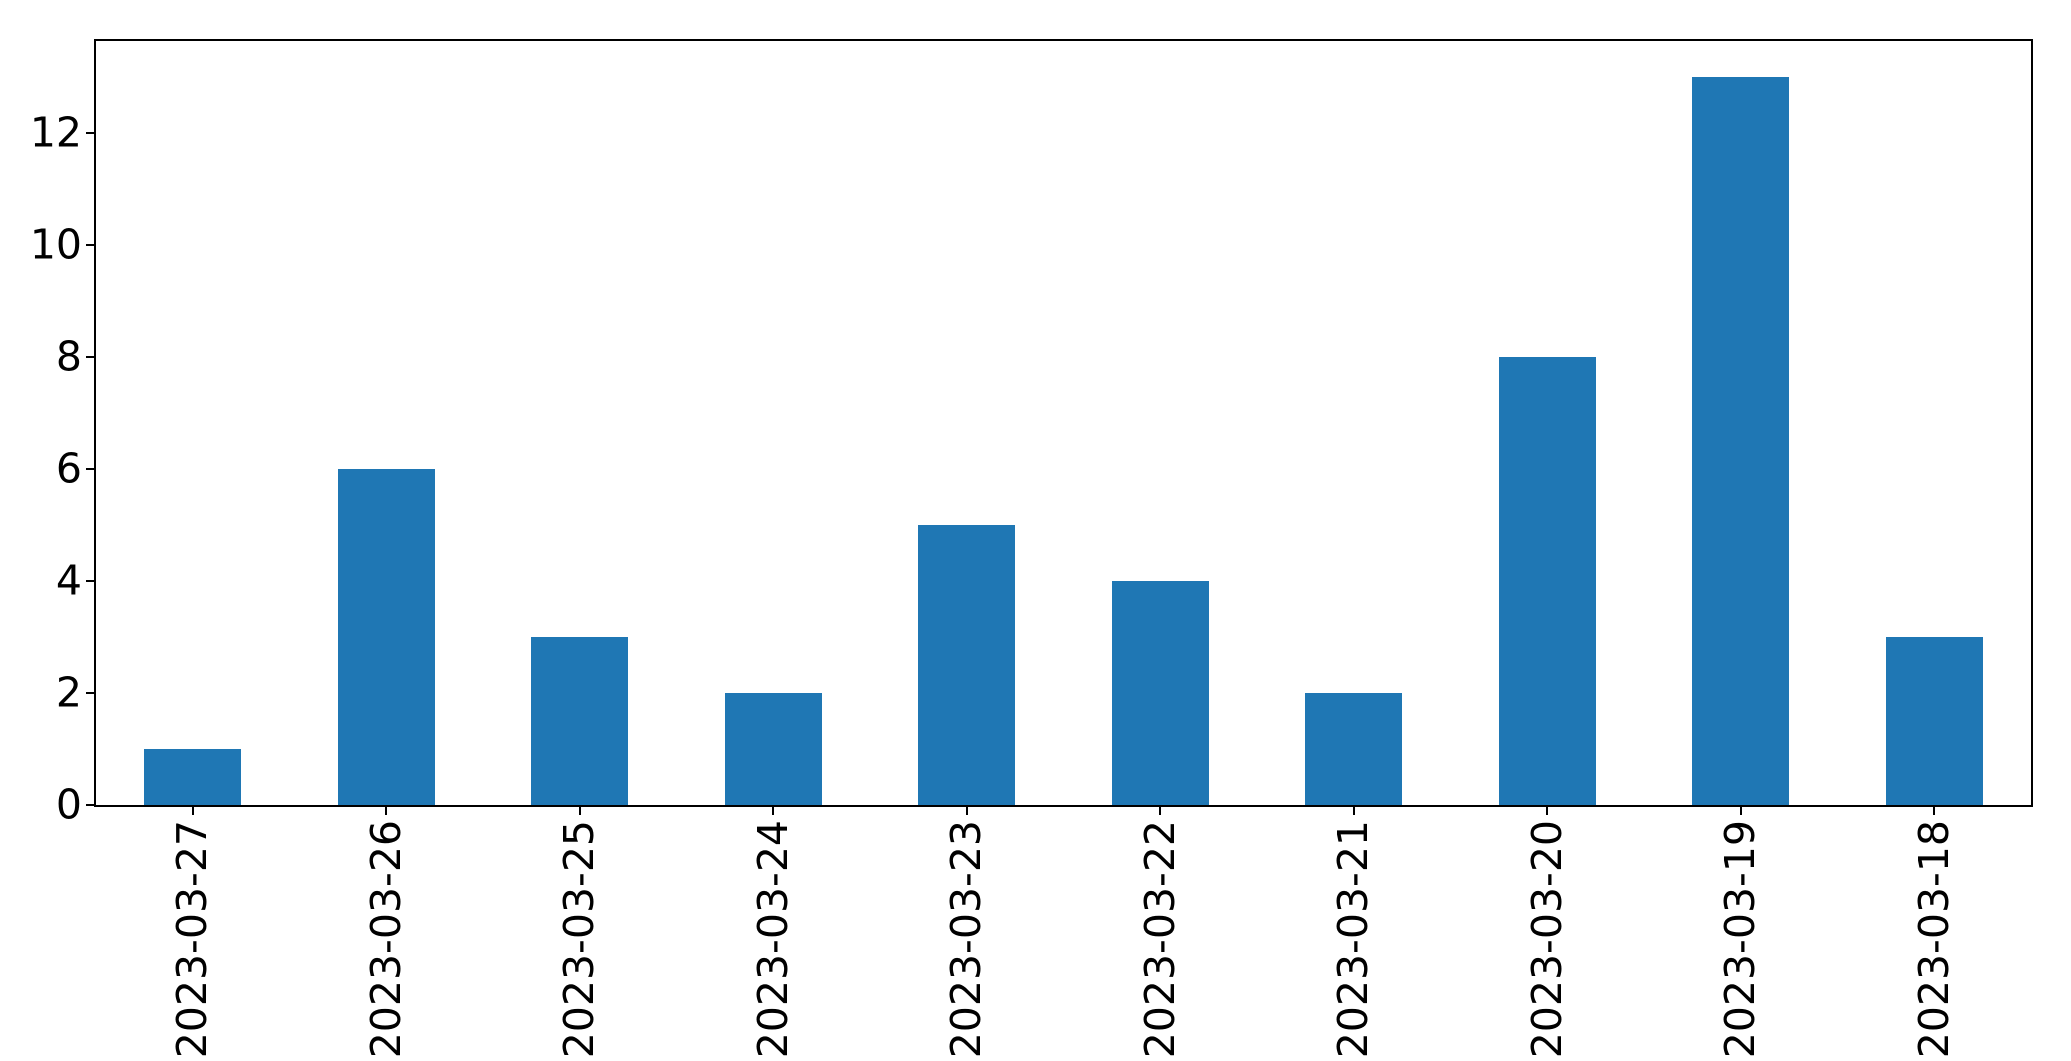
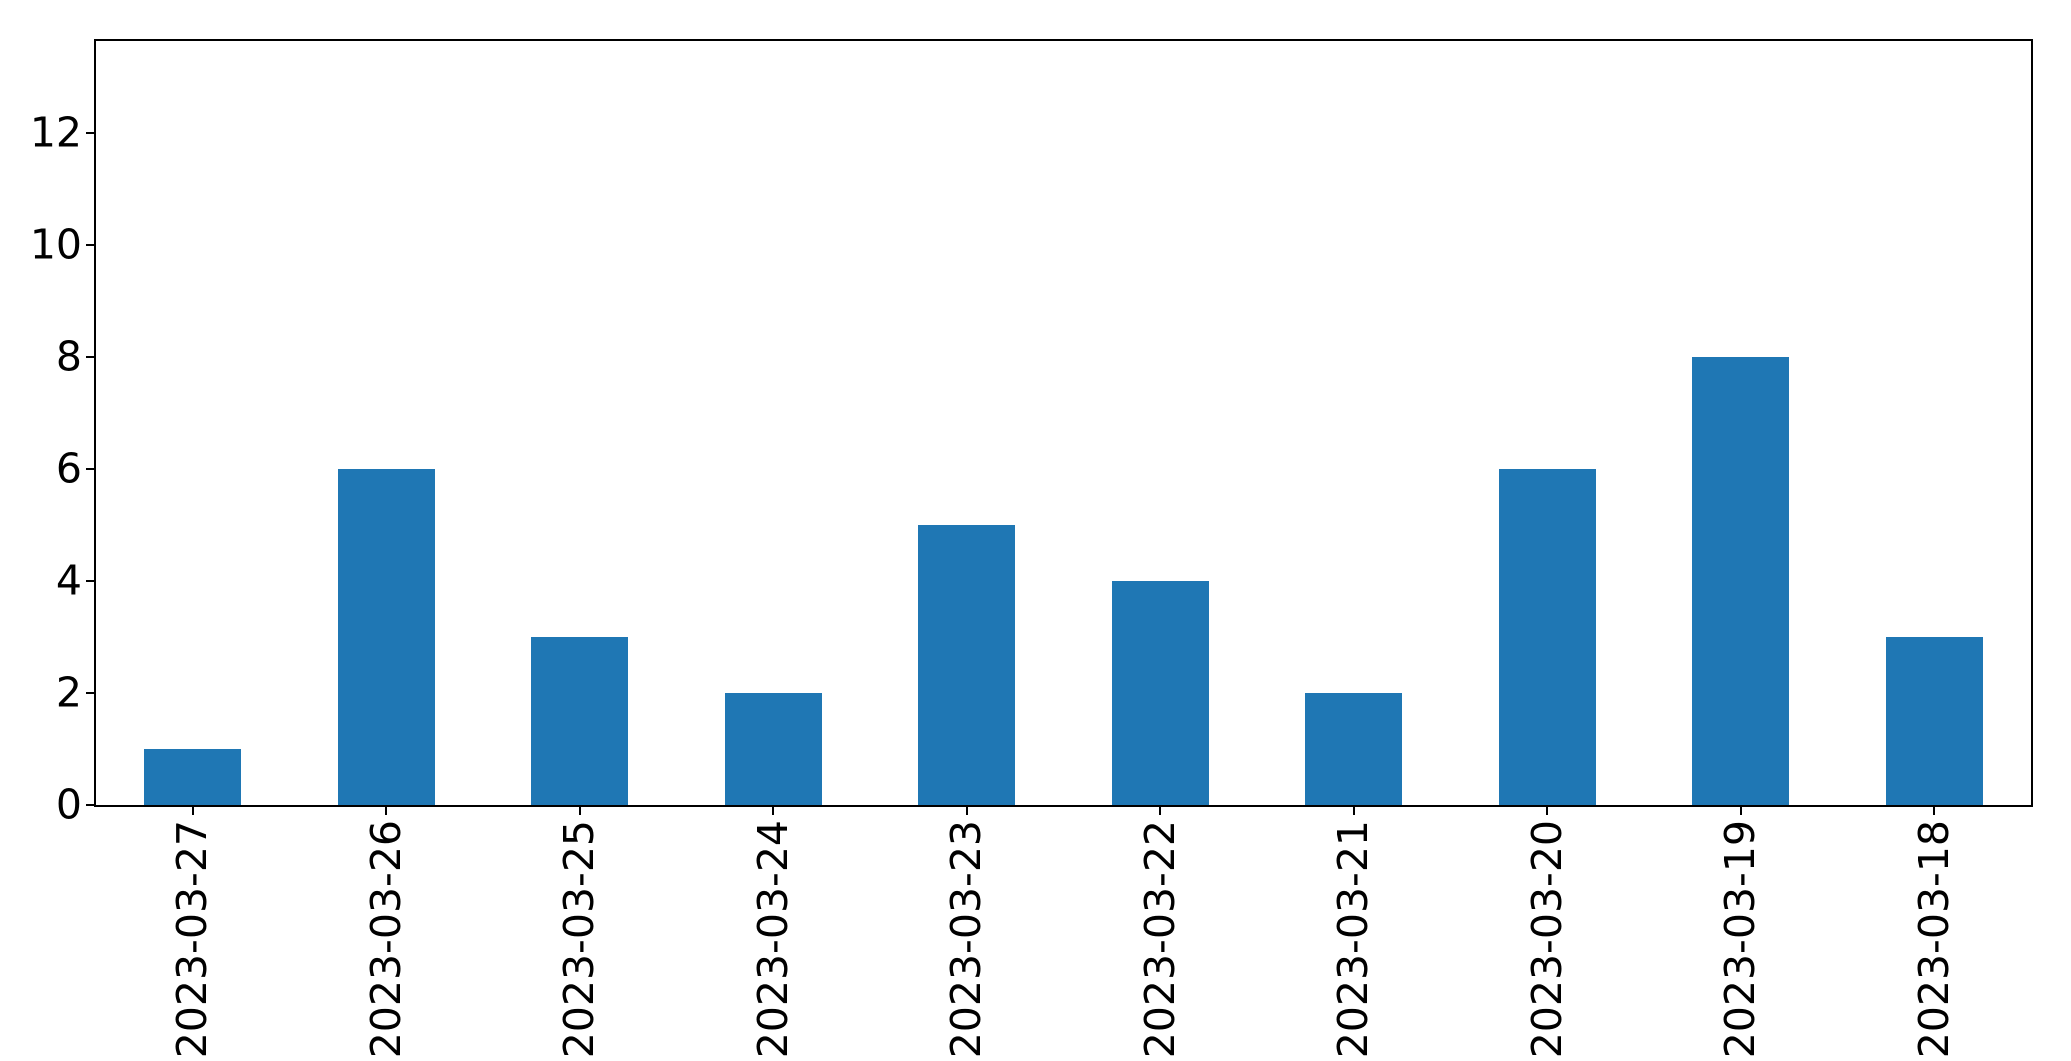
2023-03-20: 8 -> 6
2023-03-19: 13 -> 8
